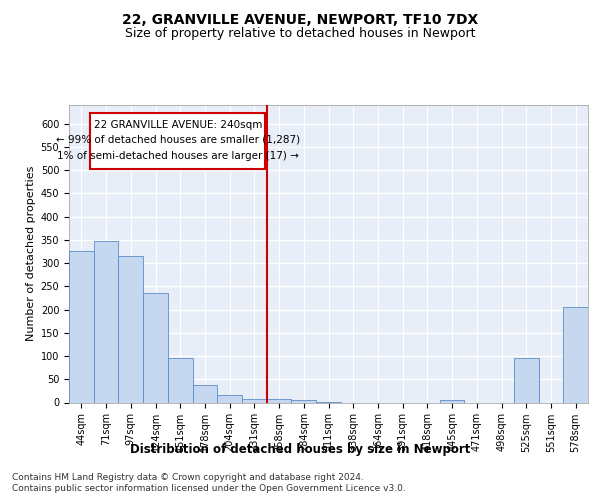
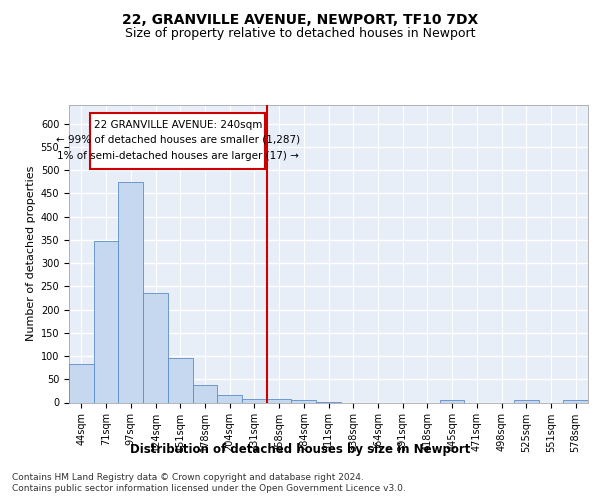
44sqm: 325 -> 82
97sqm: 315 -> 475
525sqm: 95 -> 6
578sqm: 205 -> 5
